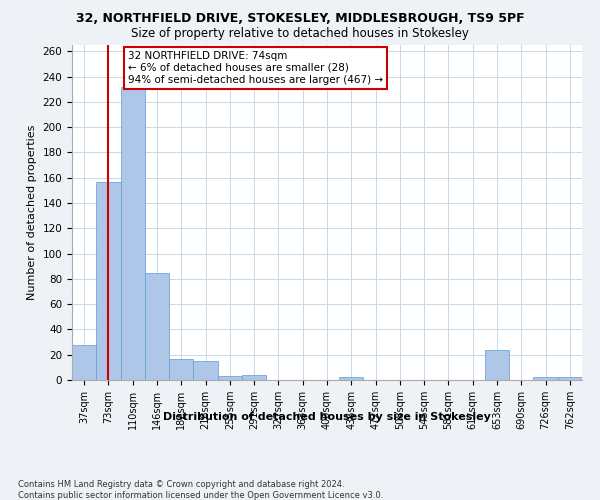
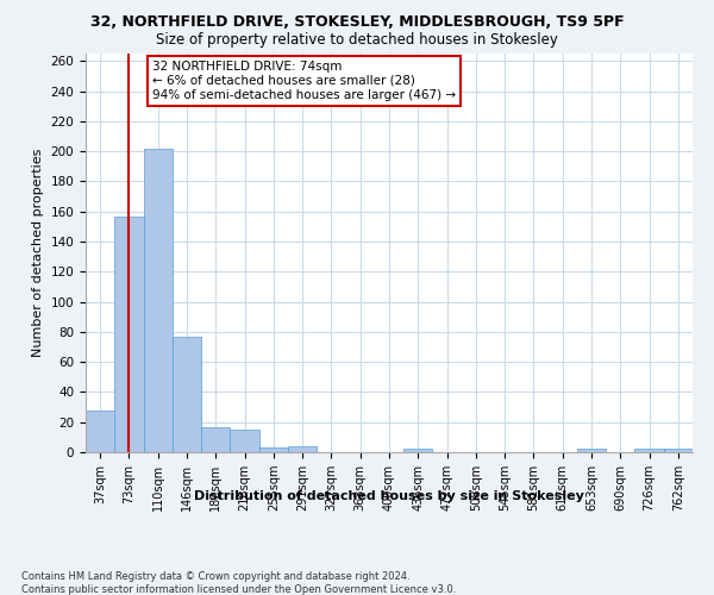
110sqm: 232 -> 202
146sqm: 85 -> 77
653sqm: 24 -> 2
